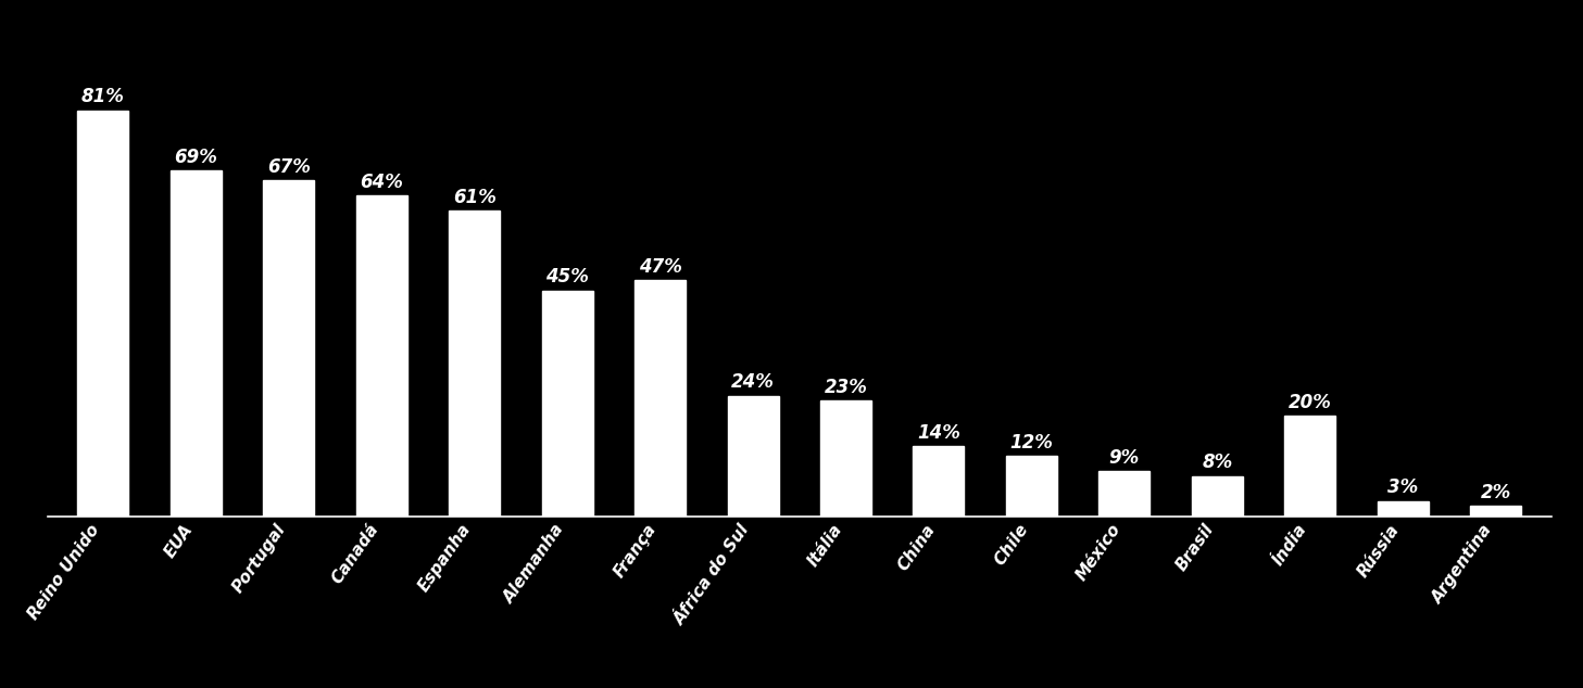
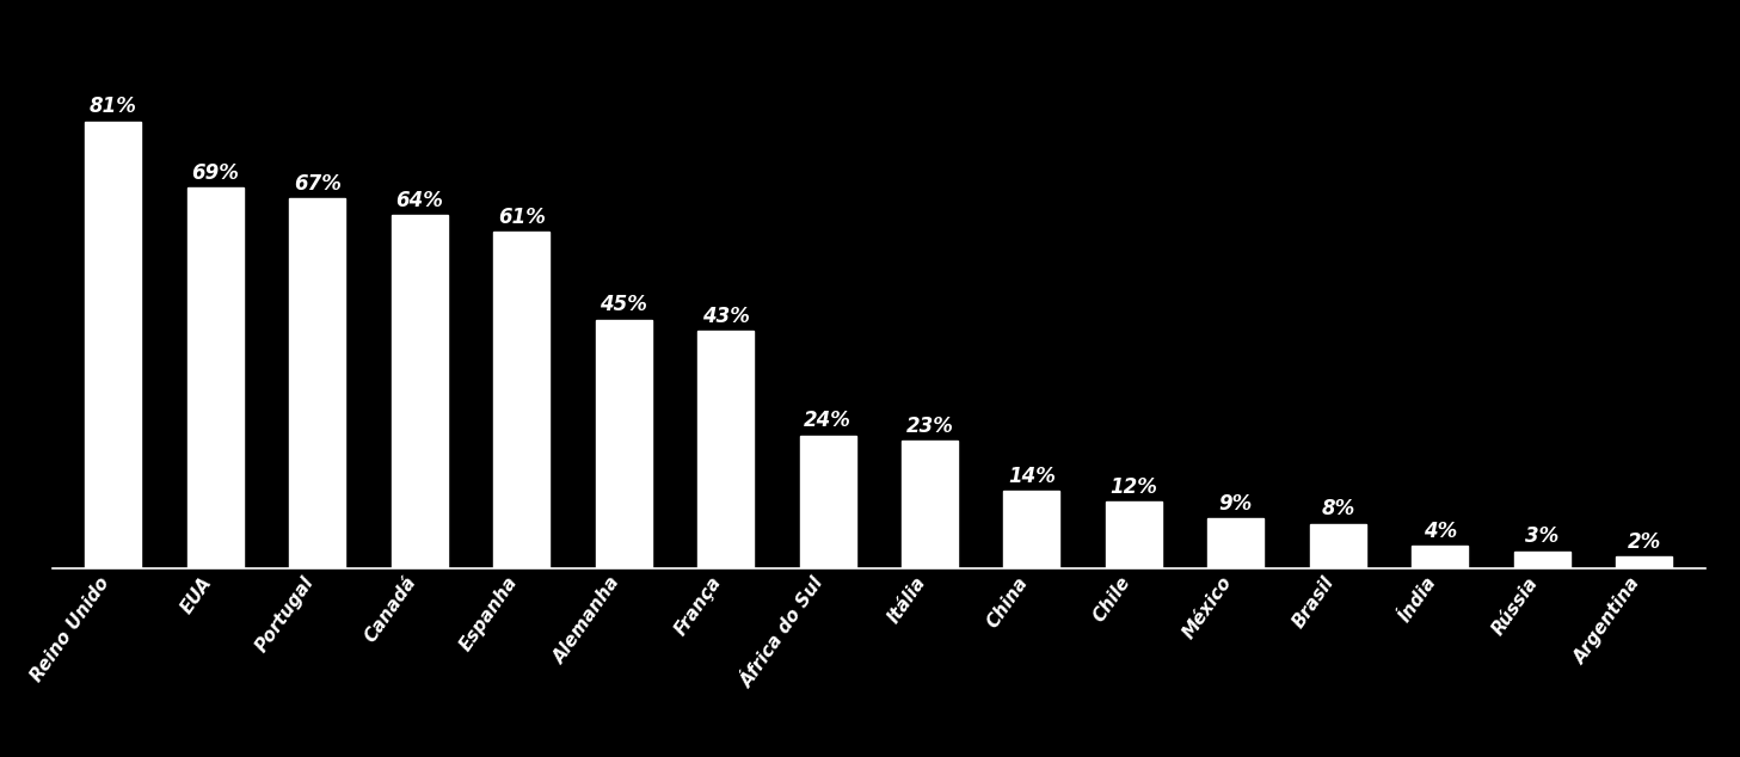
França: 47% -> 43%
Índia: 20% -> 4%
